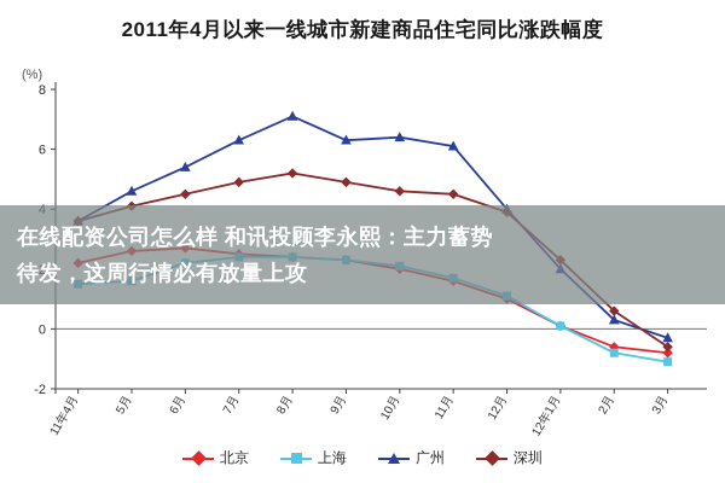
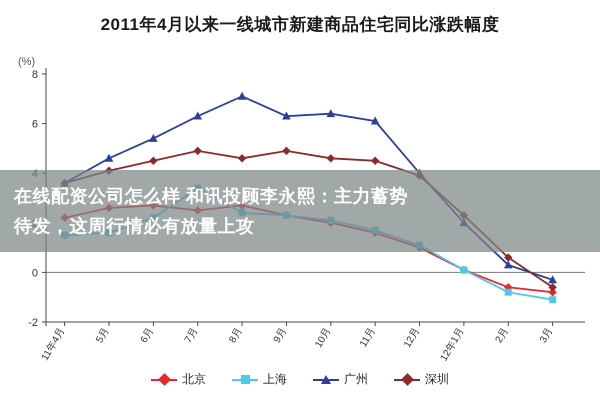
上海/7月: 2.4 -> 3.4
北京/8月: 2.4 -> 2.7
深圳/8月: 5.2 -> 4.6
